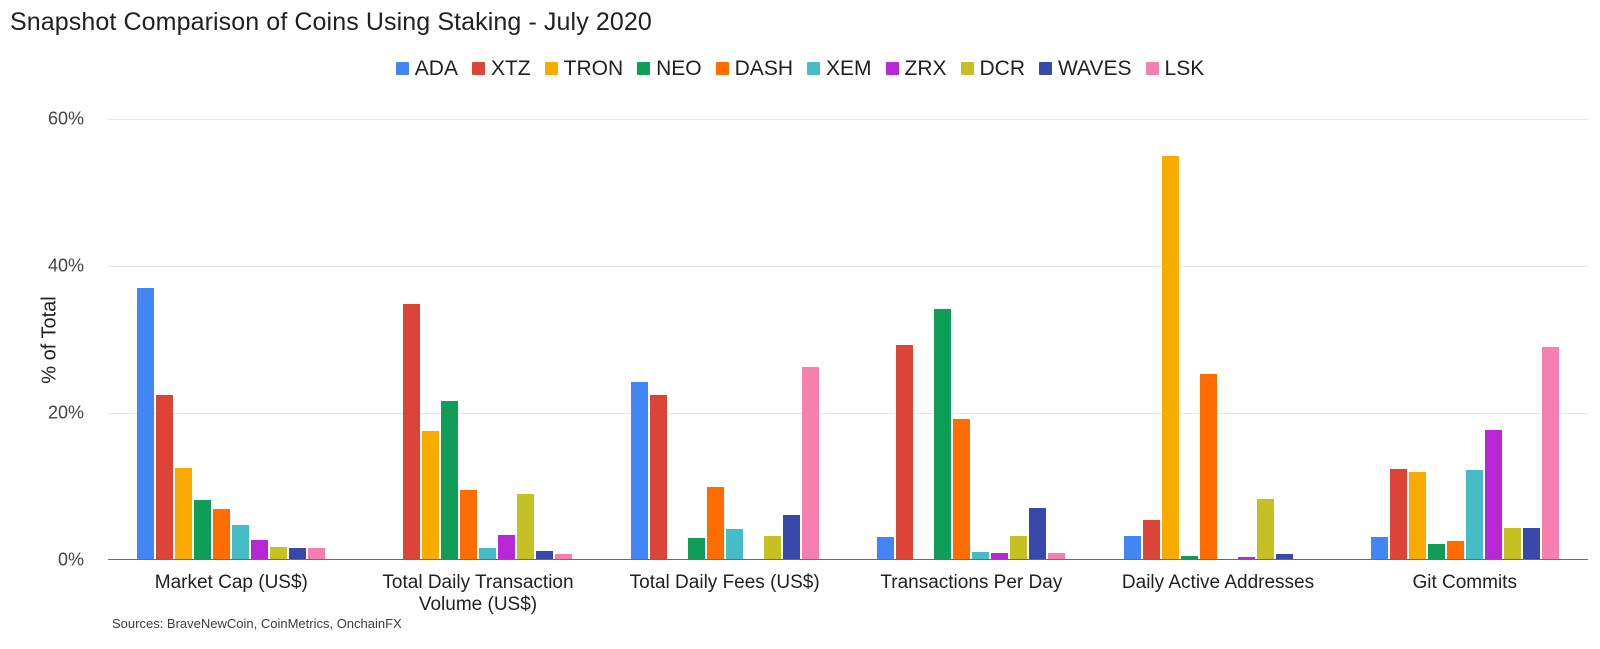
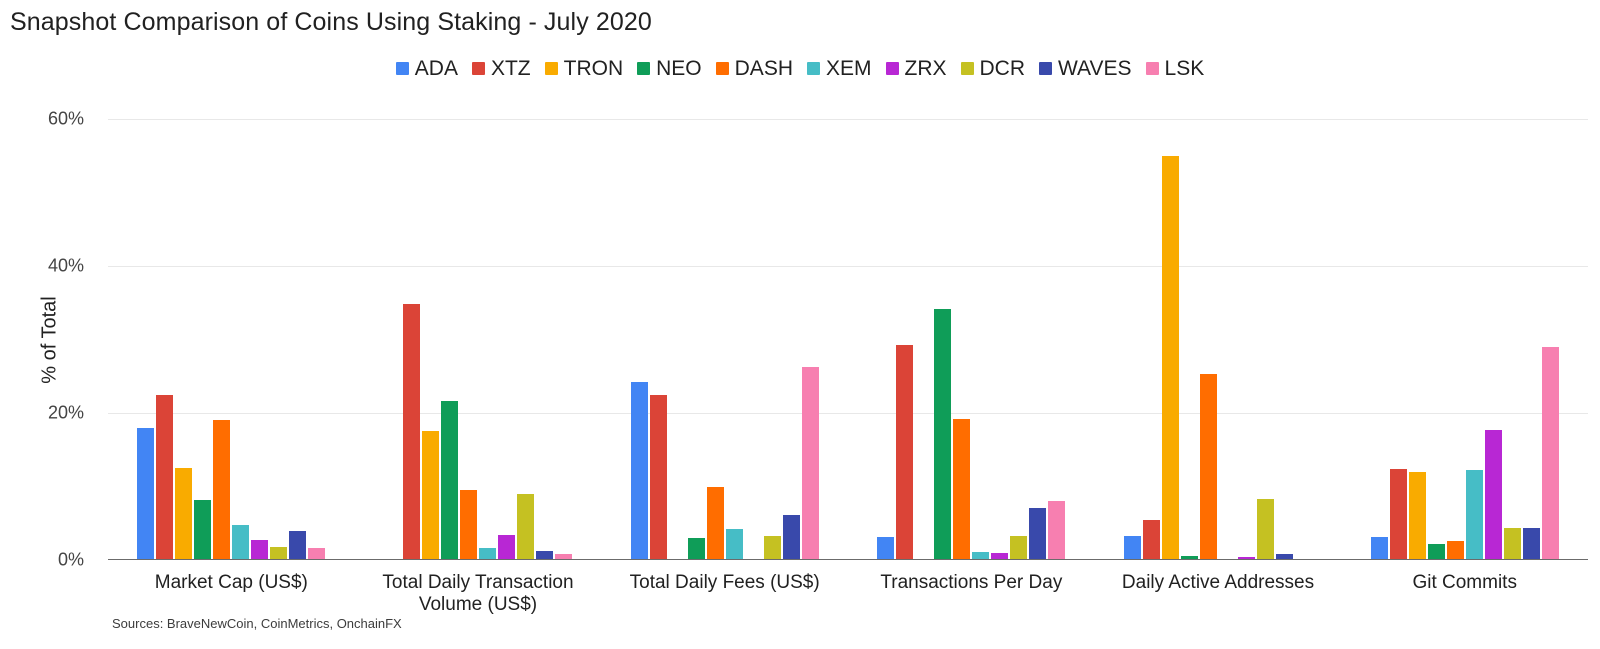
ADA/Market Cap (US$): 37% -> 18%
DASH/Market Cap (US$): 7% -> 19%
WAVES/Market Cap (US$): 2% -> 4%
LSK/Transactions Per Day: 1% -> 8%
